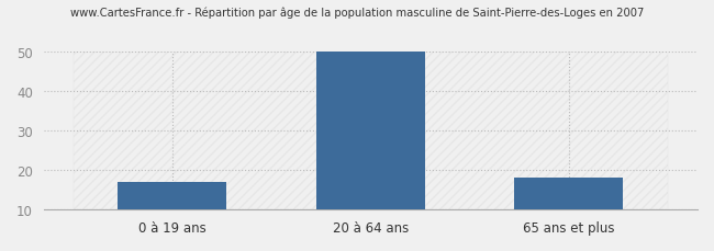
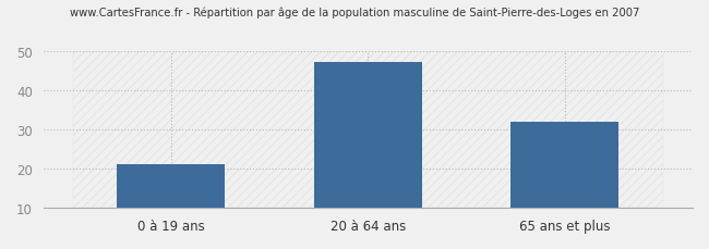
0 à 19 ans: 17 -> 21
20 à 64 ans: 50 -> 47
65 ans et plus: 18 -> 32
